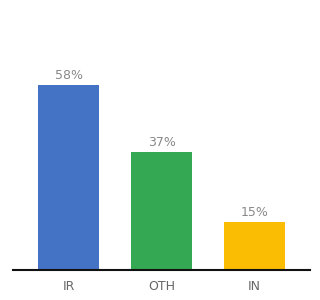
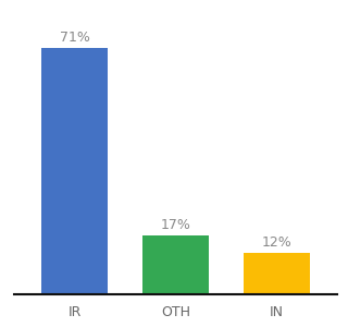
IR: 58% -> 71%
OTH: 37% -> 17%
IN: 15% -> 12%
